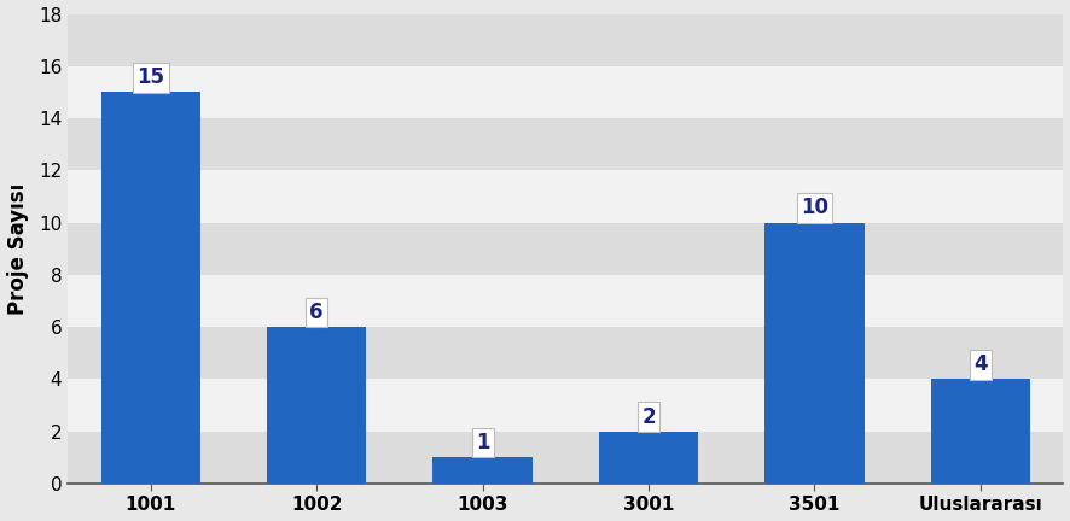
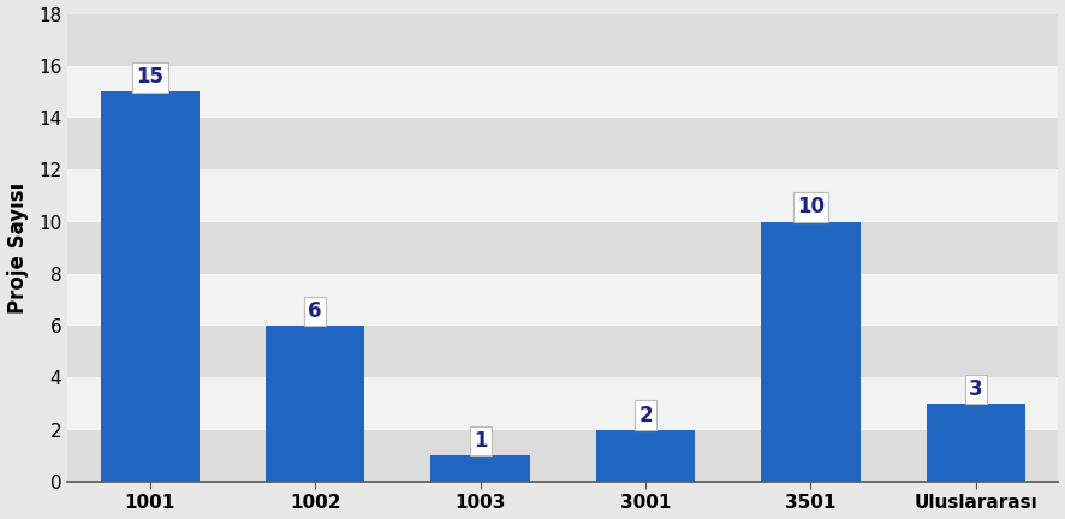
Uluslararası: 4 -> 3
